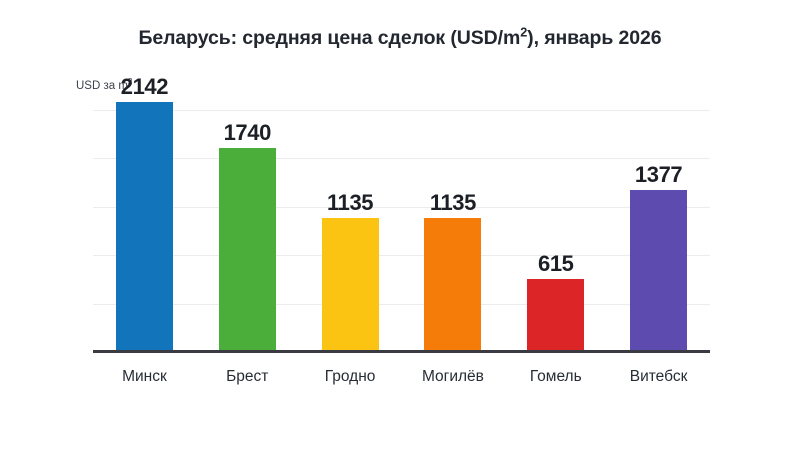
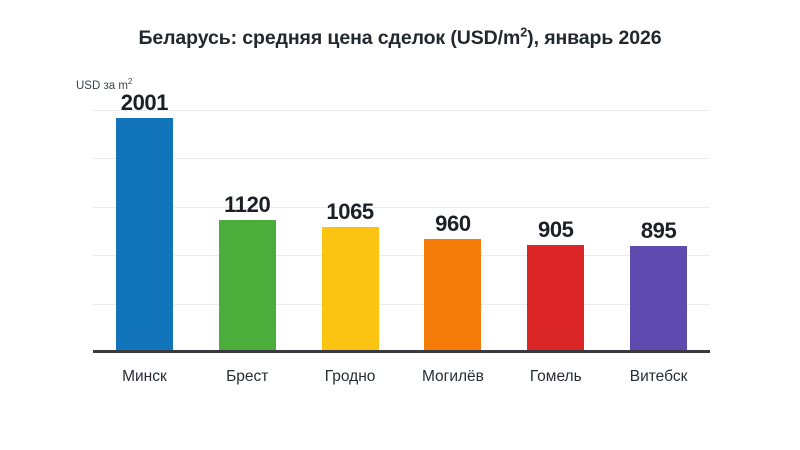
Минск: 2142 -> 2001
Брест: 1740 -> 1120
Гродно: 1135 -> 1065
Могилёв: 1135 -> 960
Гомель: 615 -> 905
Витебск: 1377 -> 895
